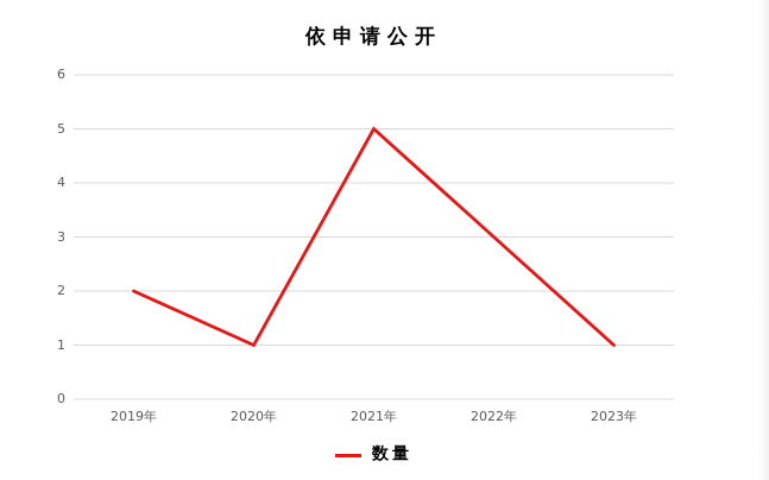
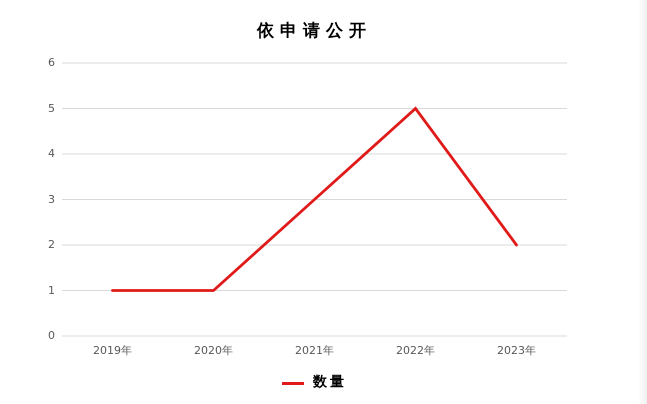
2019年: 2 -> 1
2021年: 5 -> 3
2022年: 3 -> 5
2023年: 1 -> 2
